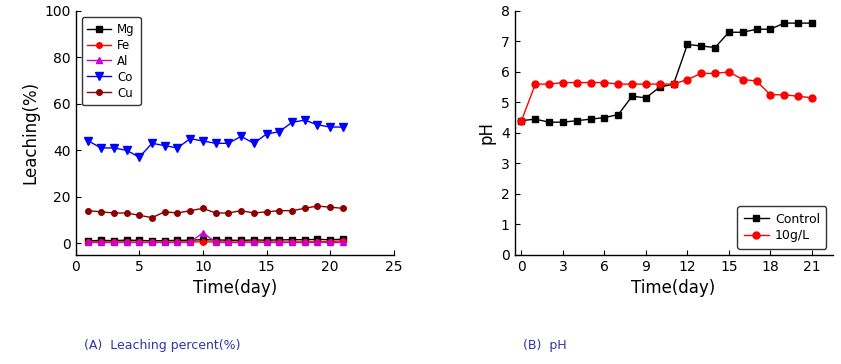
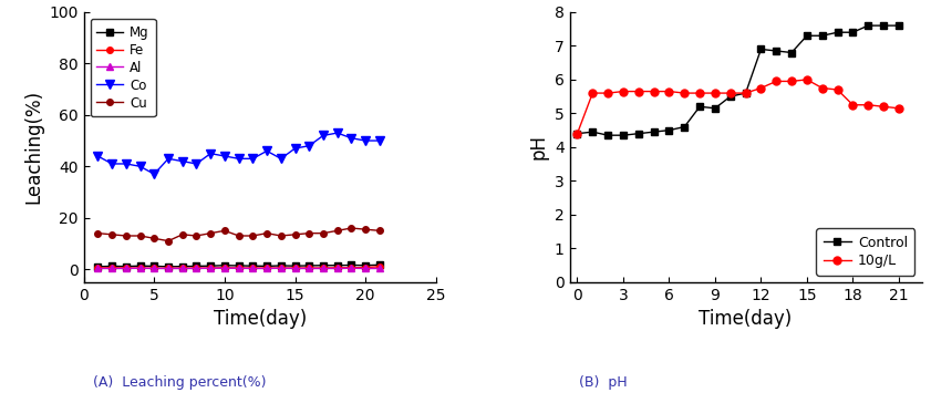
Al/10: 4.5 -> 0.4
